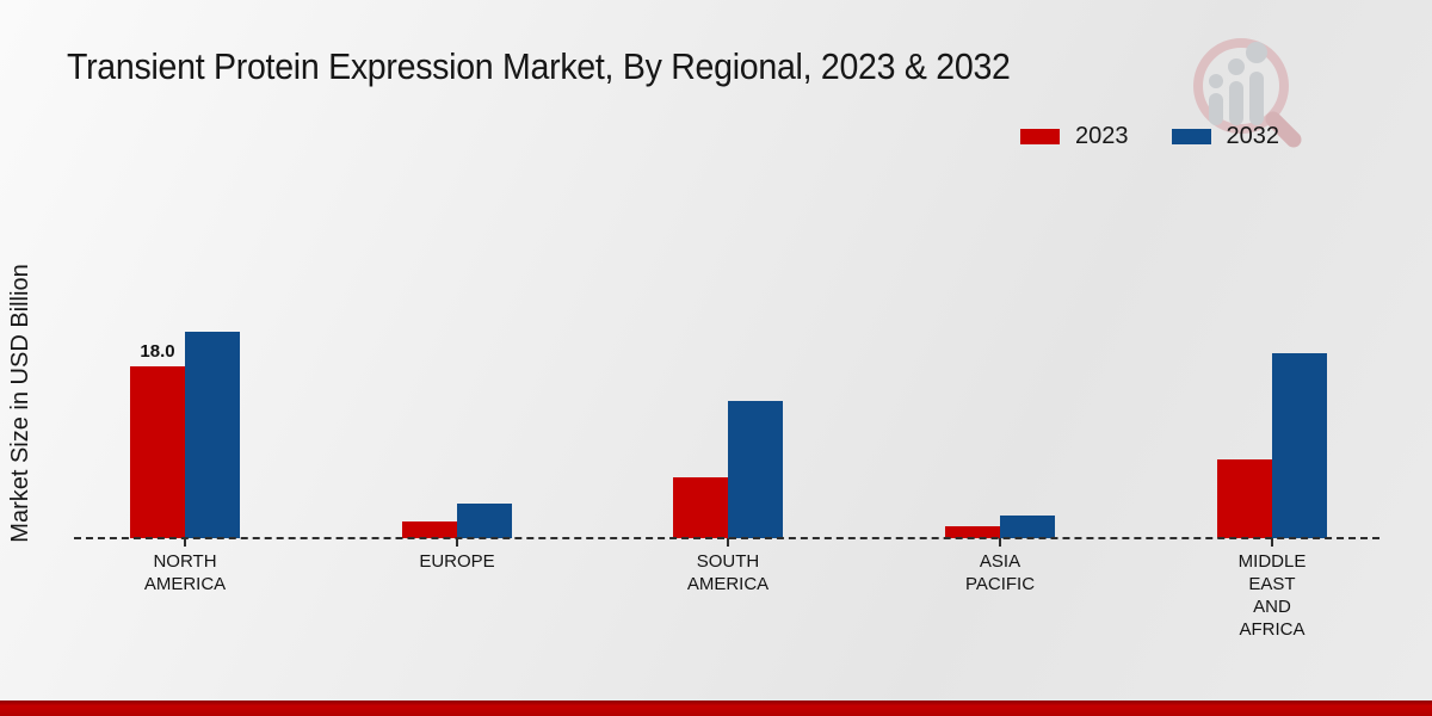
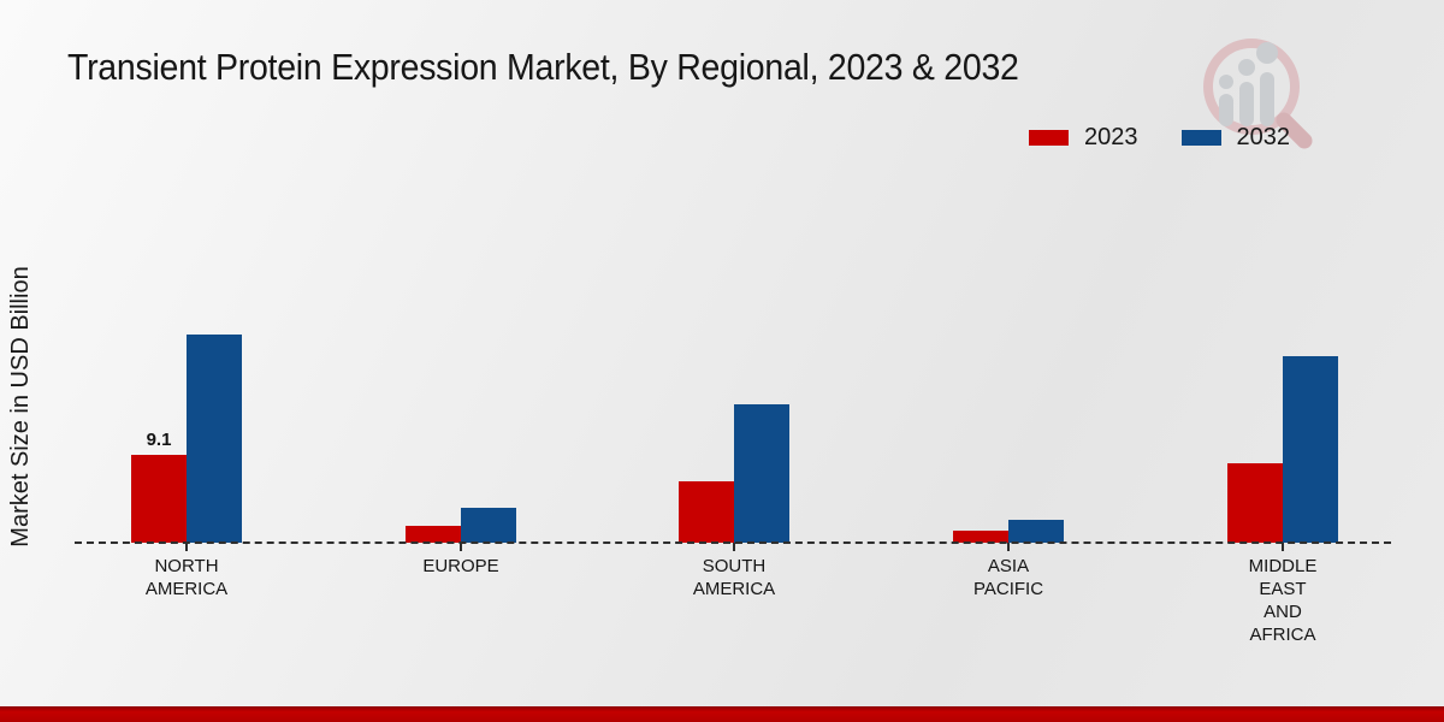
2023/NORTH AMERICA: 18.0 -> 9.1
